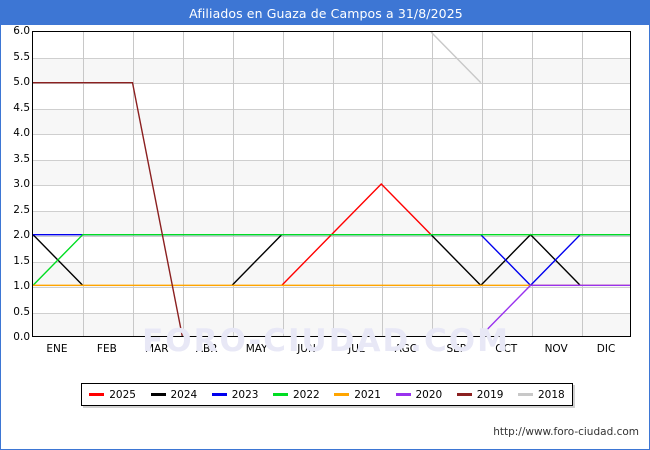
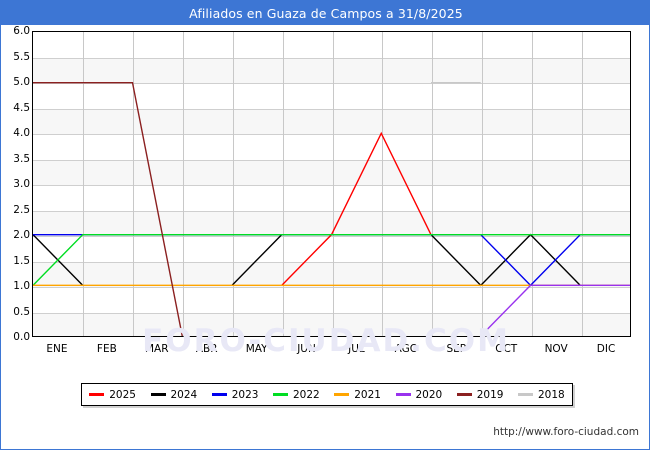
2025/JUL: 3 -> 4
2018/AGO: 6 -> 5
